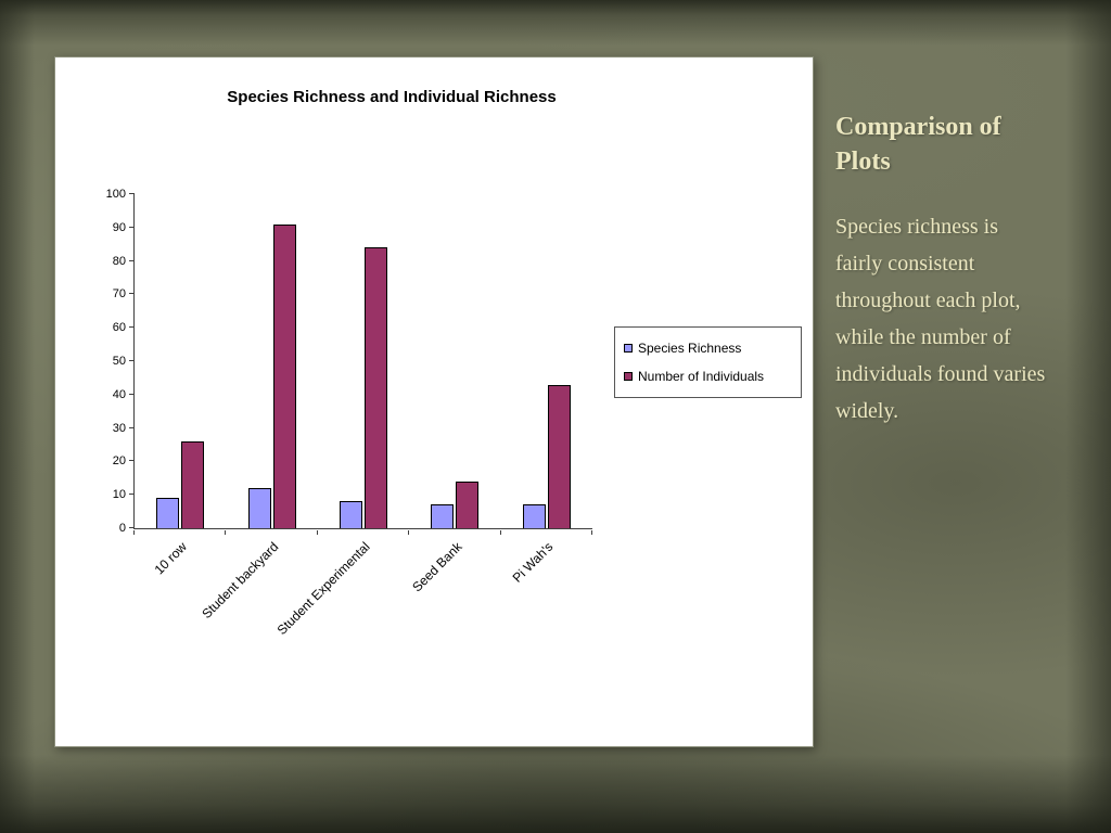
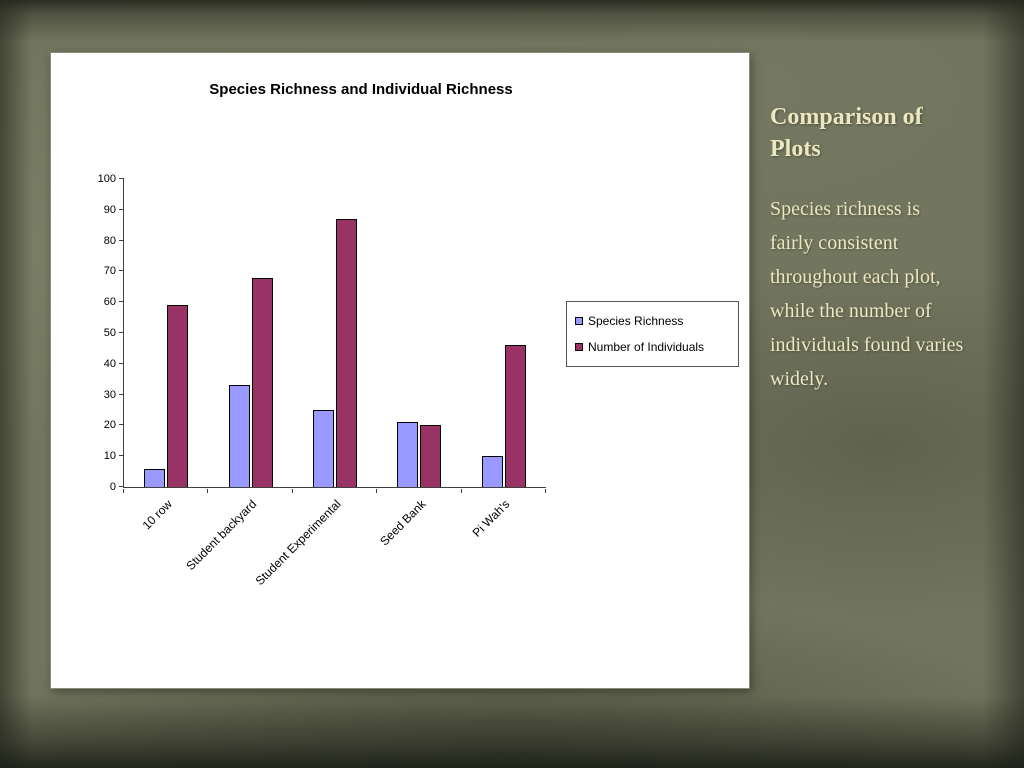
Species Richness/10 row: 9 -> 6
Number of Individuals/10 row: 26 -> 59
Species Richness/Student backyard: 12 -> 33
Number of Individuals/Student backyard: 91 -> 68
Species Richness/Student Experimental: 8 -> 25
Number of Individuals/Student Experimental: 84 -> 87
Species Richness/Seed Bank: 7 -> 21
Number of Individuals/Seed Bank: 14 -> 20
Species Richness/Pi Wah's: 7 -> 10
Number of Individuals/Pi Wah's: 43 -> 46
